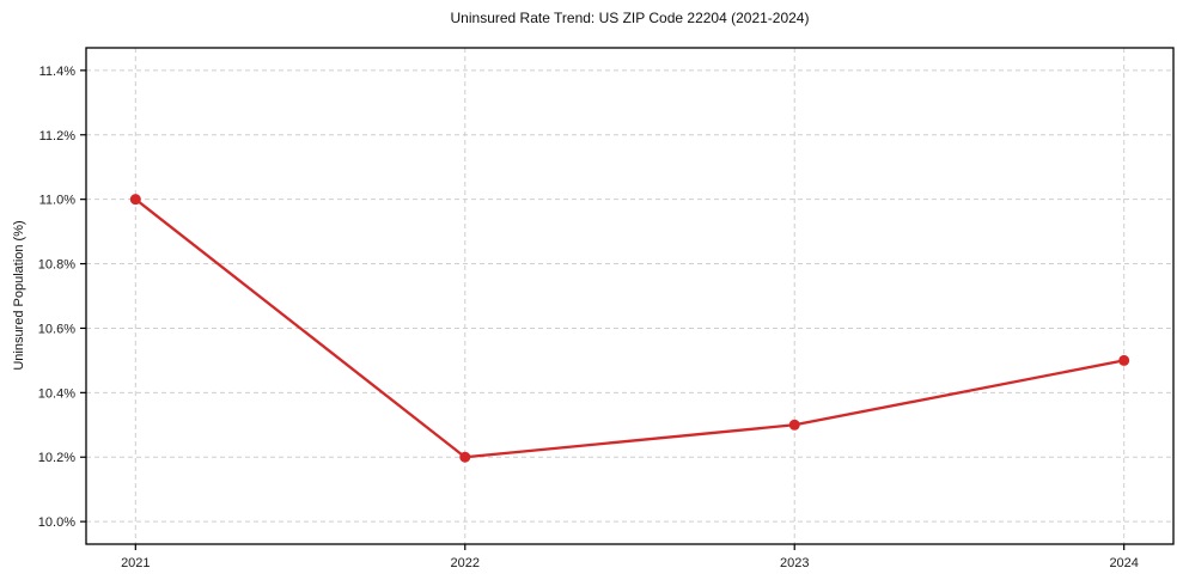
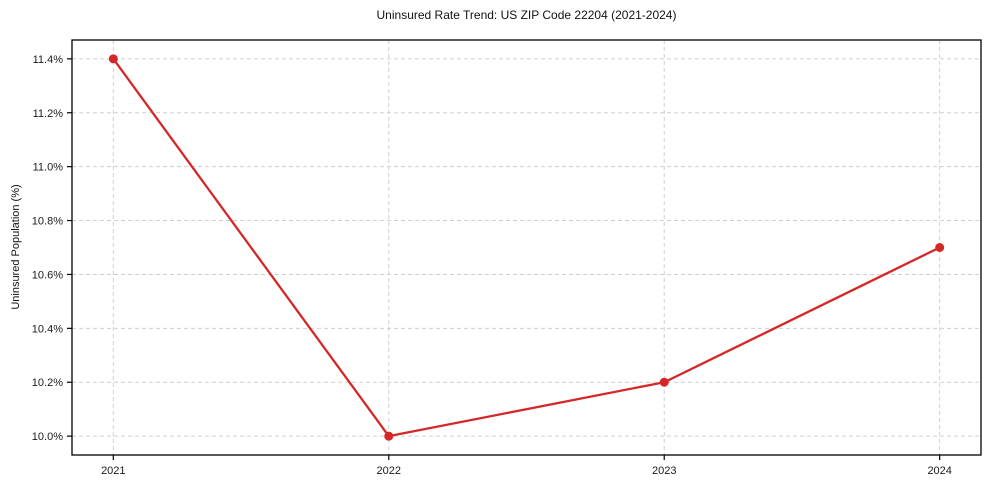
2021: 11.0% -> 11.4%
2022: 10.2% -> 10.0%
2023: 10.3% -> 10.2%
2024: 10.5% -> 10.7%
